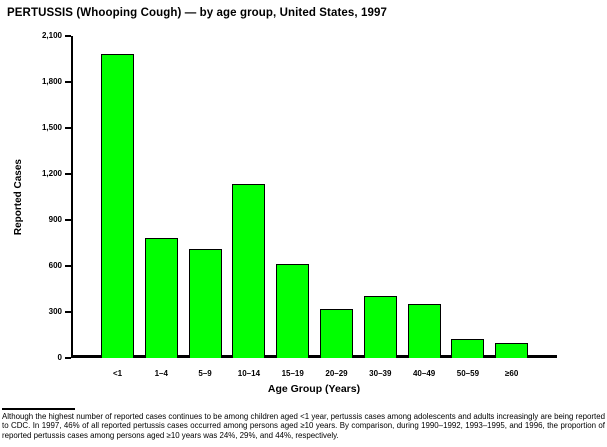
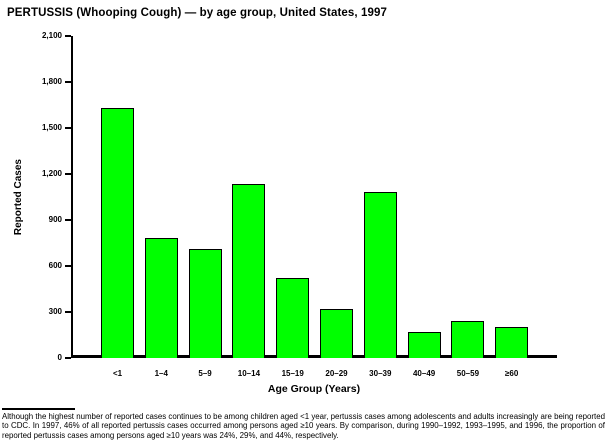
<1: 1980 -> 1630
15–19: 610 -> 520
30–39: 400 -> 1080
40–49: 350 -> 170
50–59: 120 -> 240
≥60: 100 -> 200
